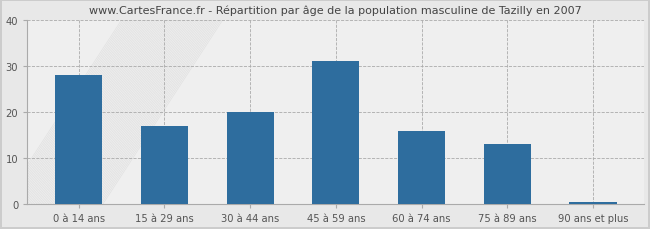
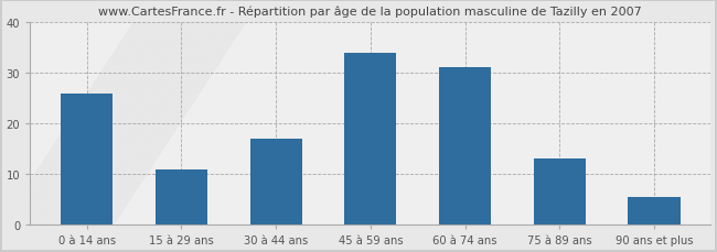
0 à 14 ans: 28.0 -> 26.0
15 à 29 ans: 17.0 -> 11.0
30 à 44 ans: 20.0 -> 17.0
45 à 59 ans: 31.0 -> 34.0
60 à 74 ans: 16.0 -> 31.0
90 ans et plus: 0.5 -> 5.5
